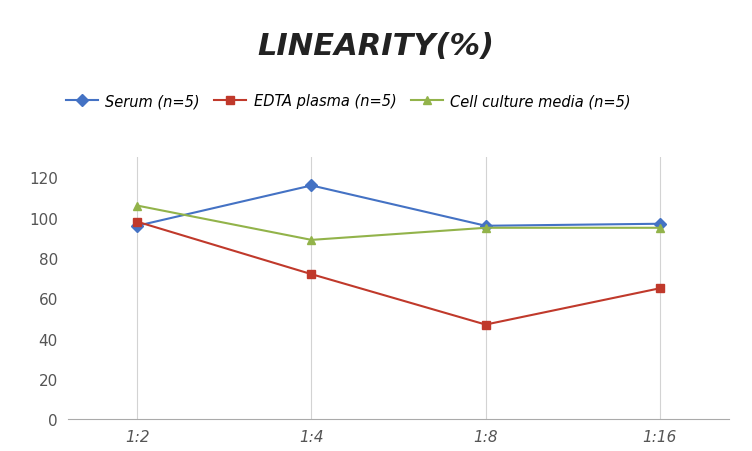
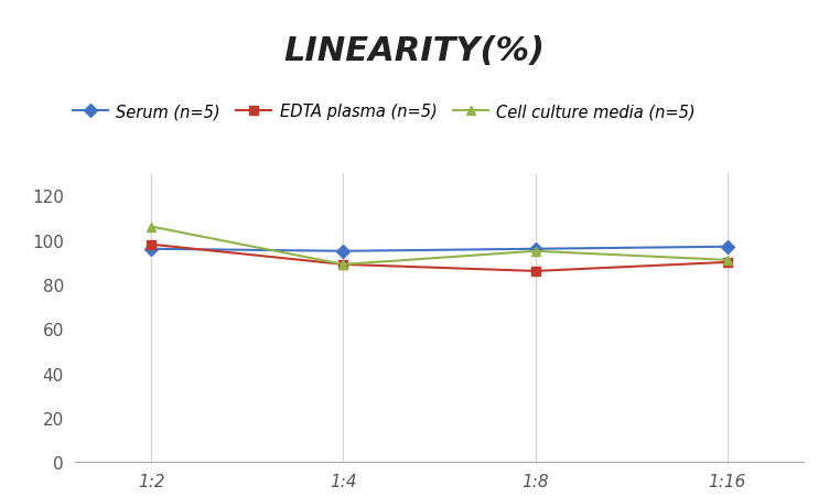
Serum (n=5)/1:4: 116 -> 95
EDTA plasma (n=5)/1:4: 72 -> 89
EDTA plasma (n=5)/1:8: 47 -> 86
EDTA plasma (n=5)/1:16: 65 -> 90
Cell culture media (n=5)/1:16: 95 -> 91
